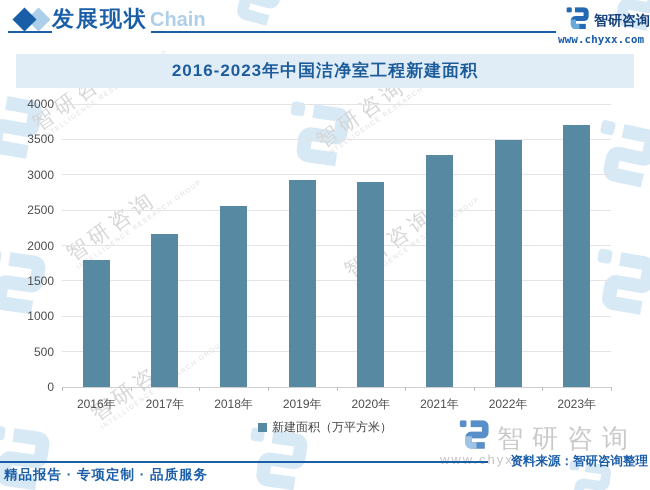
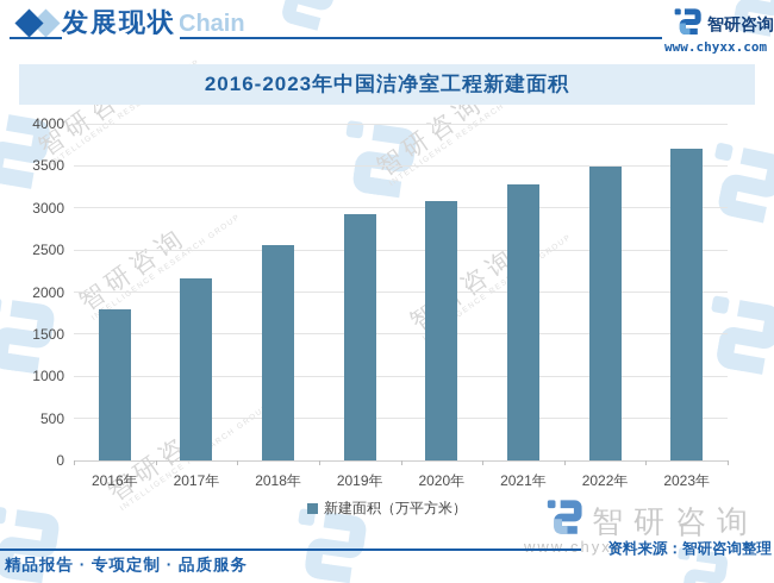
2020年: 2900 -> 3100
